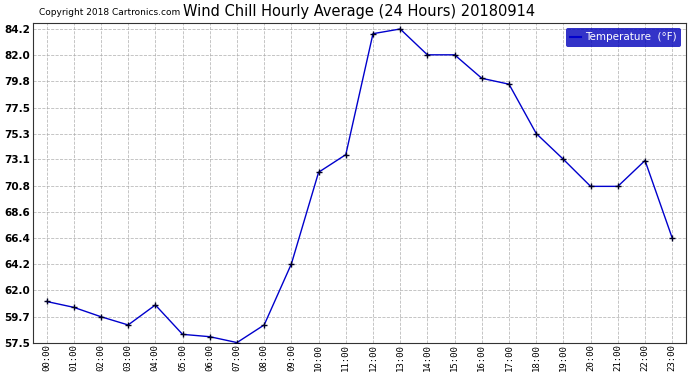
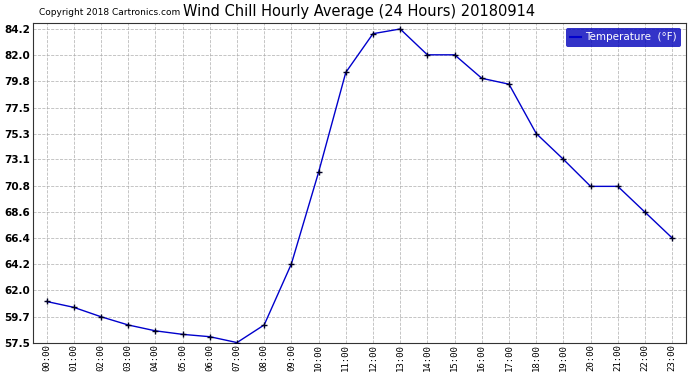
04:00: 60.7 -> 58.5
11:00: 73.5 -> 80.5
22:00: 73.0 -> 68.6
